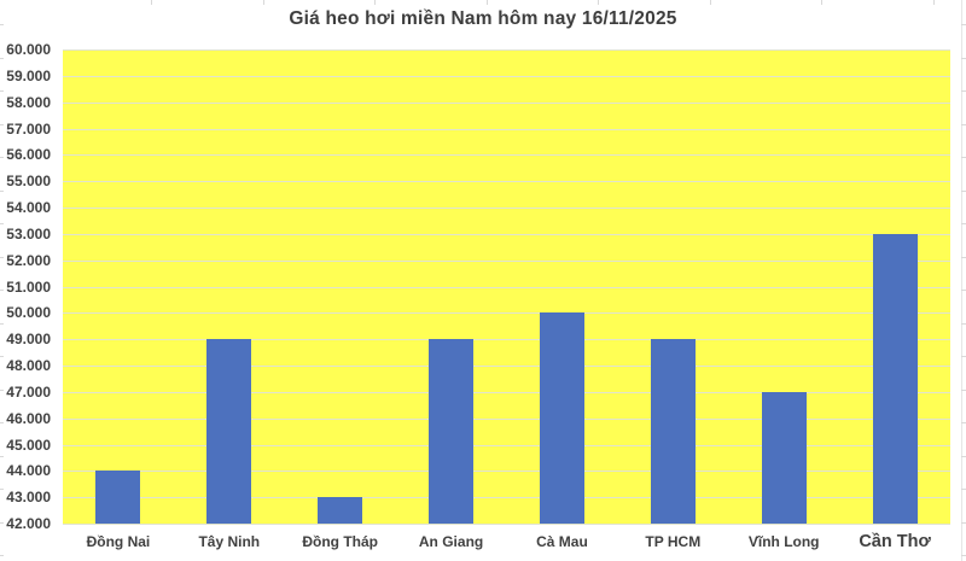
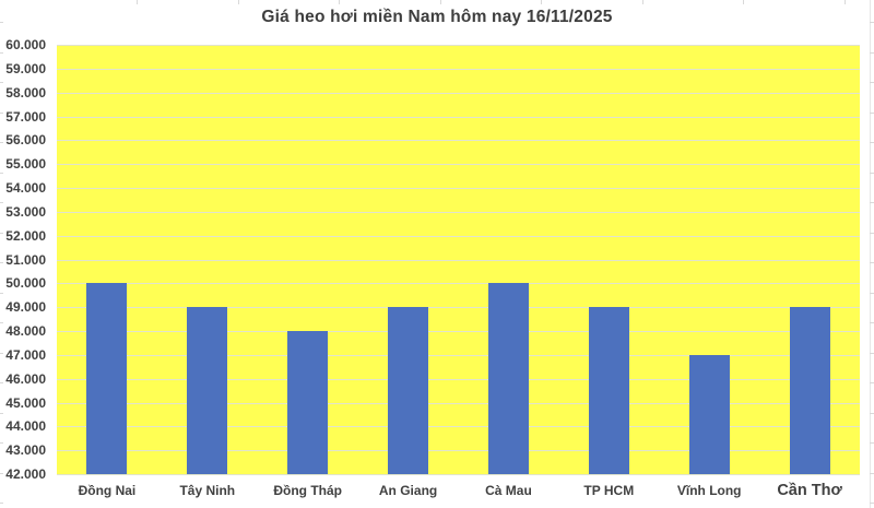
Đồng Nai: 44000 -> 50000
Đồng Tháp: 43000 -> 48000
Cần Thơ: 53000 -> 49000
